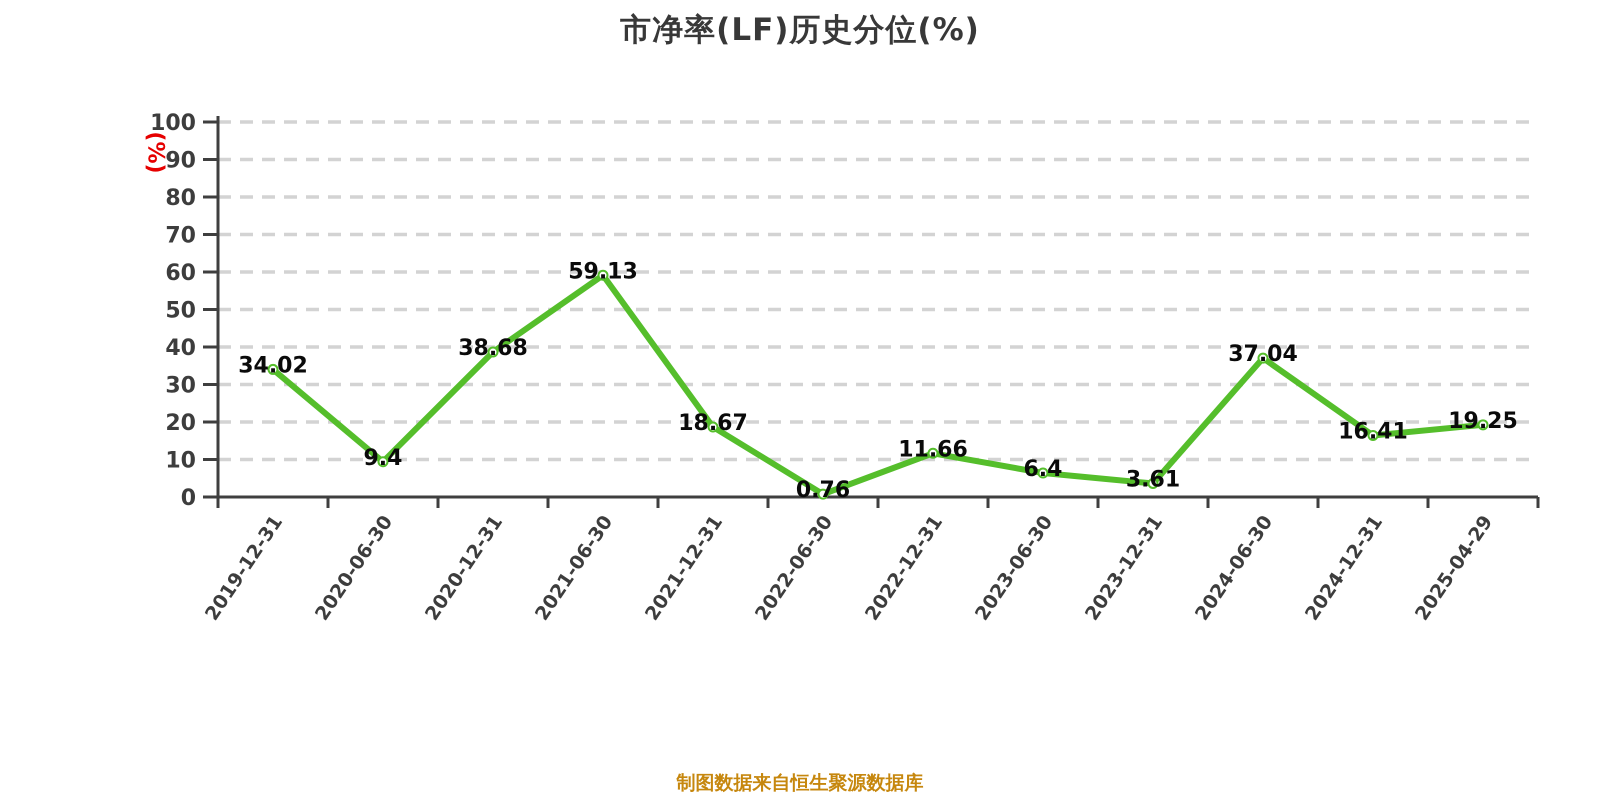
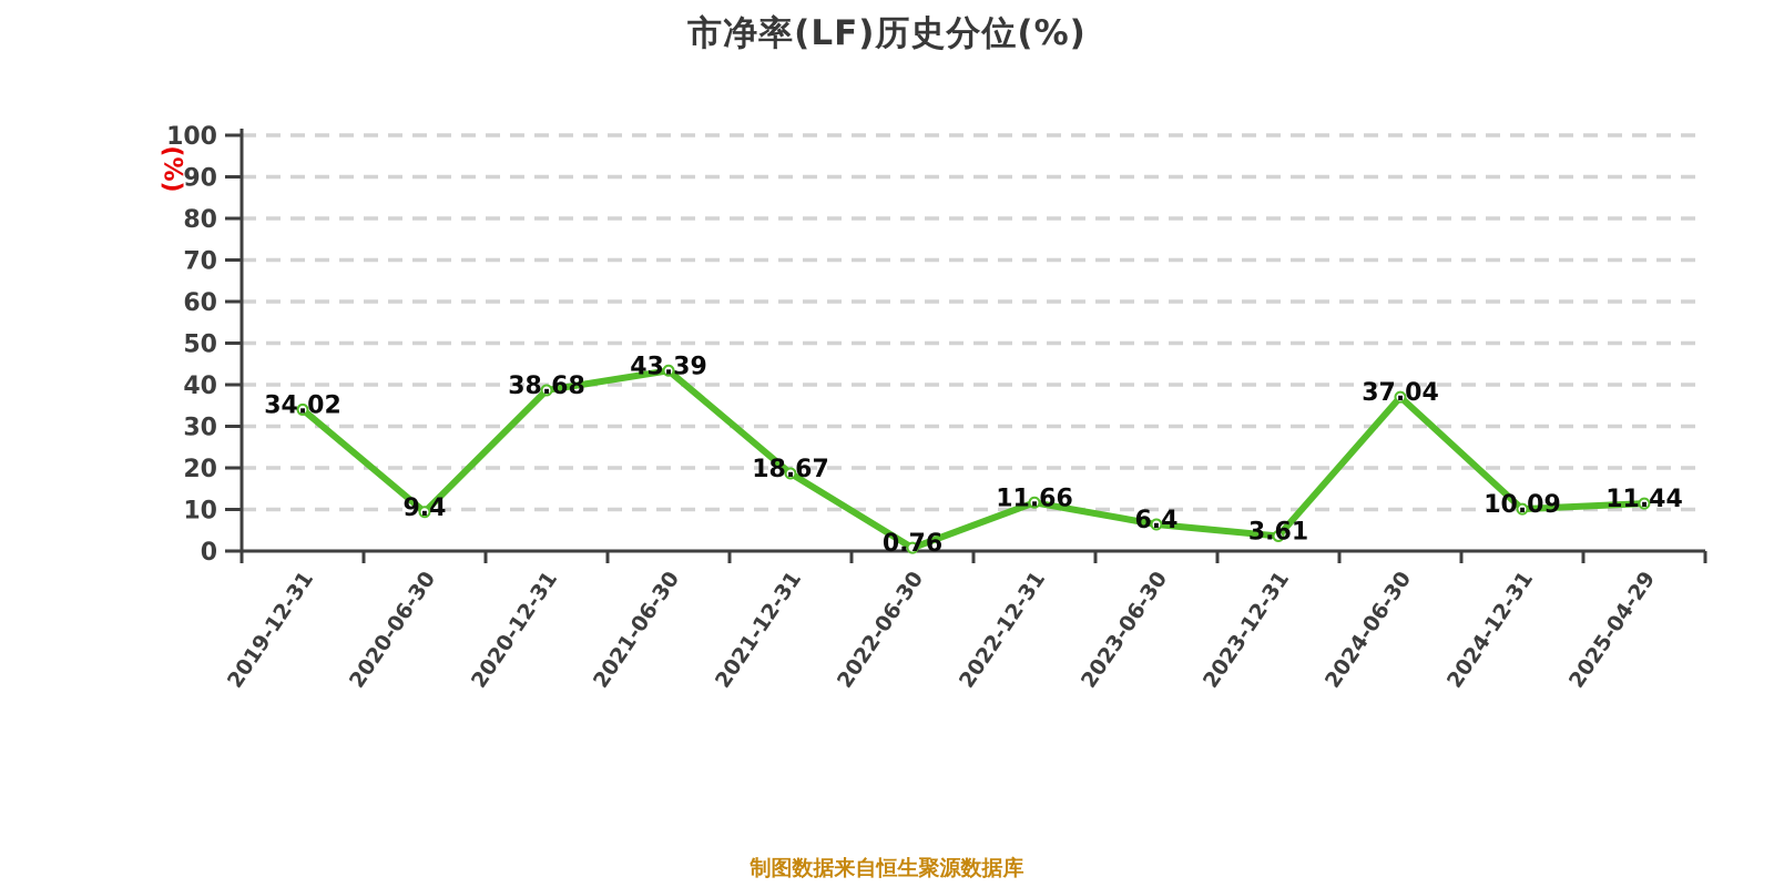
2021-06-30: 59.13 -> 43.39
2024-12-31: 16.41 -> 10.09
2025-04-29: 19.25 -> 11.44
